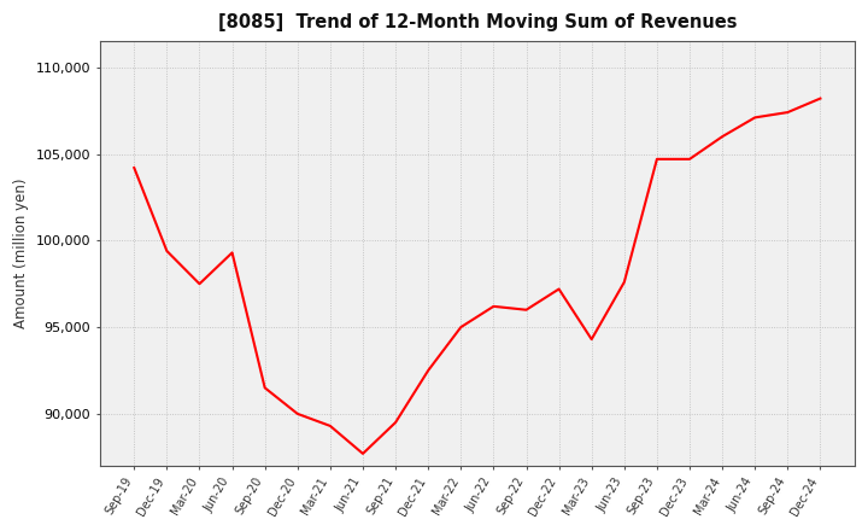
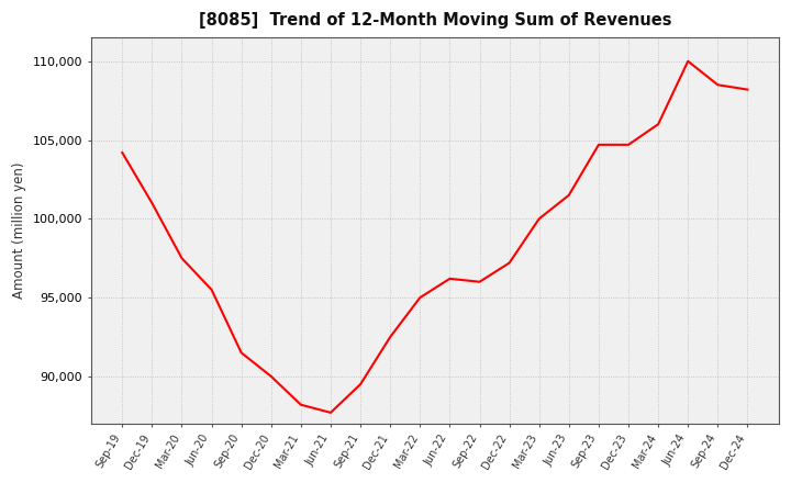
Dec-19: 99,400 -> 101,000
Jun-20: 99,300 -> 95,500
Mar-21: 89,300 -> 88,200
Mar-23: 94,300 -> 100,000
Jun-23: 97,600 -> 101,500
Jun-24: 107,100 -> 110,000
Sep-24: 107,400 -> 108,500
